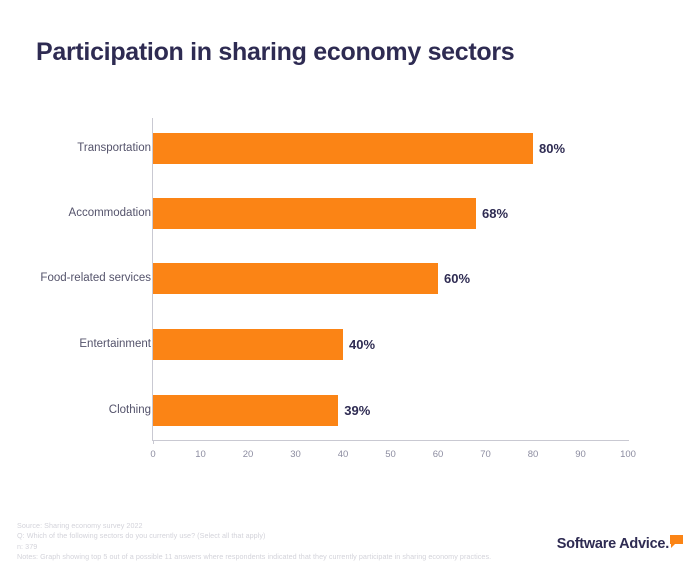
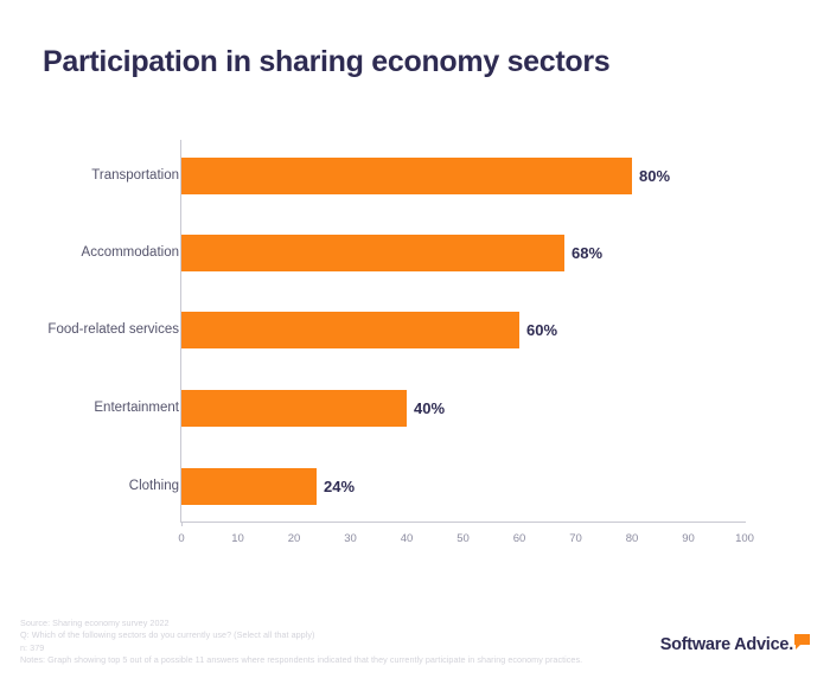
Clothing: 39% -> 24%
